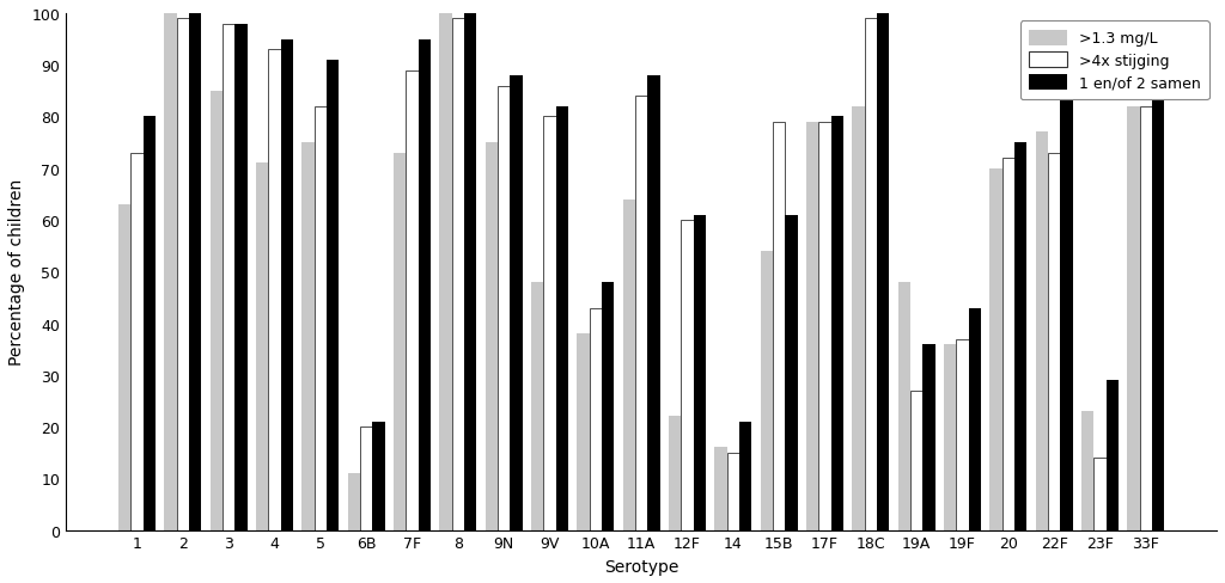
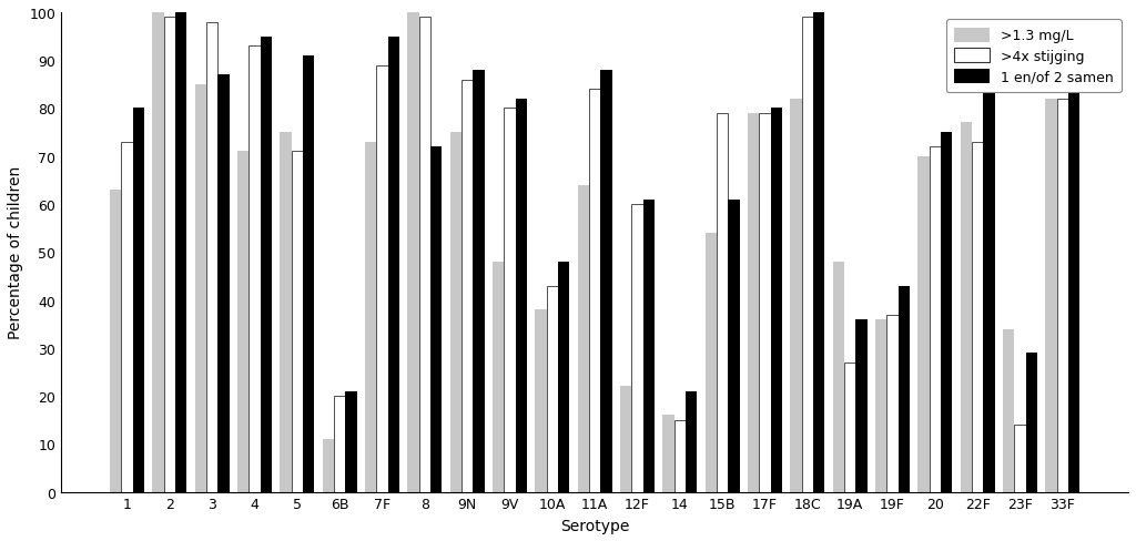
1 en/of 2 samen/3: 98 -> 87
>4x stijging/5: 82 -> 71
1 en/of 2 samen/8: 100 -> 72
>1.3 mg/L/23F: 23 -> 34
